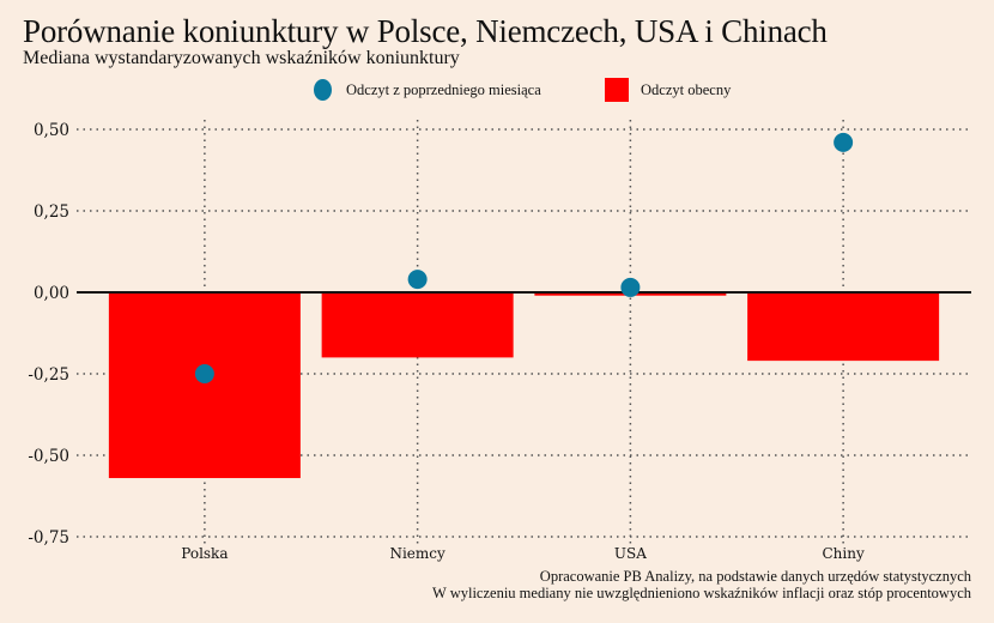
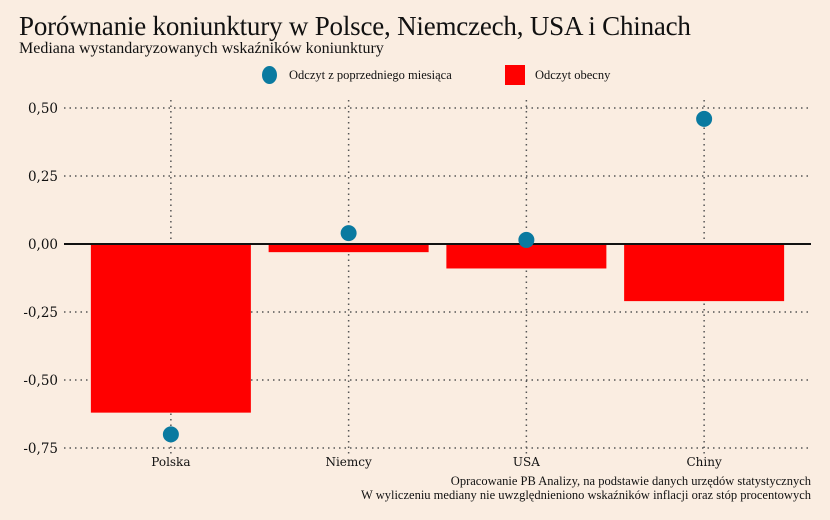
Odczyt obecny/Polska: -0,57 -> -0,62
Odczyt z poprzedniego miesiąca/Polska: -0,25 -> -0,70
Odczyt obecny/Niemcy: -0,20 -> -0,03
Odczyt obecny/USA: -0,01 -> -0,09
